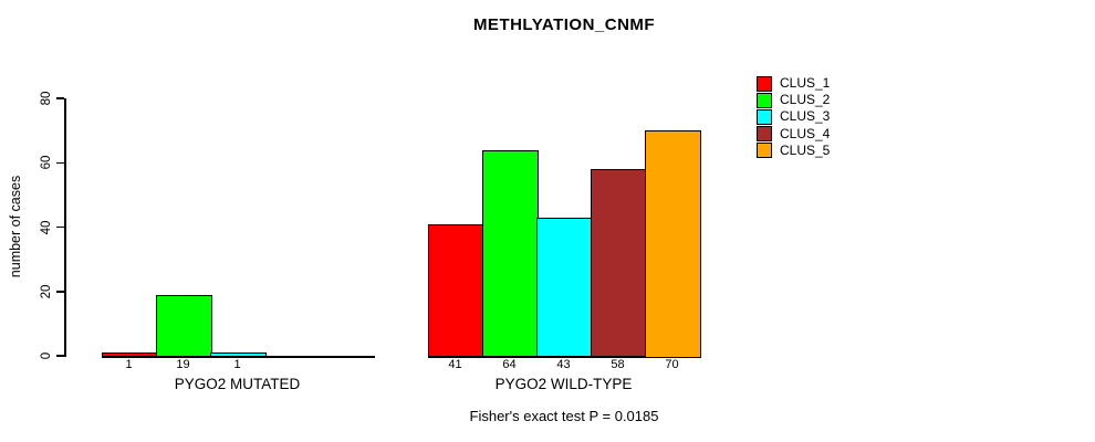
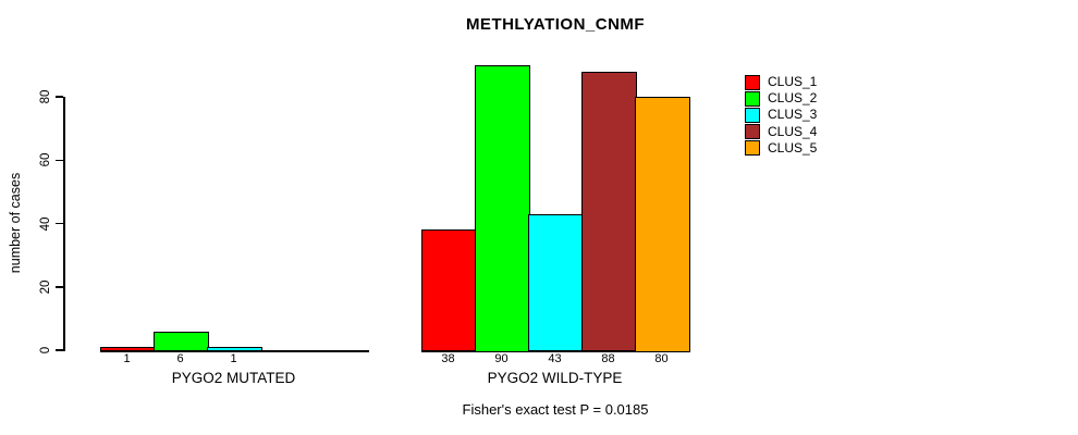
CLUS_2/PYGO2 MUTATED: 19 -> 6
CLUS_1/PYGO2 WILD-TYPE: 41 -> 38
CLUS_2/PYGO2 WILD-TYPE: 64 -> 90
CLUS_4/PYGO2 WILD-TYPE: 58 -> 88
CLUS_5/PYGO2 WILD-TYPE: 70 -> 80
